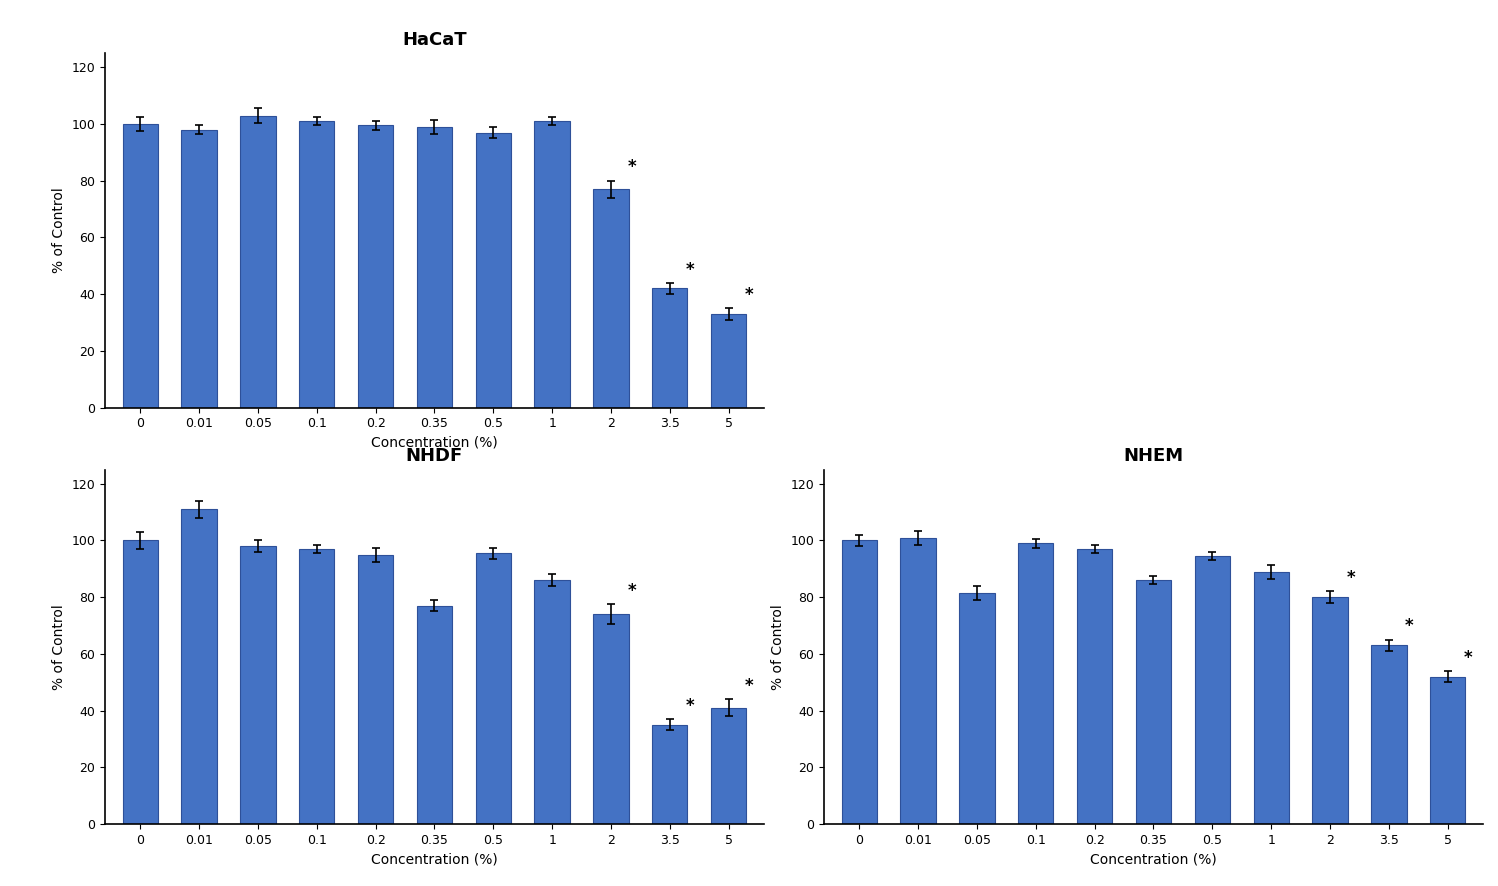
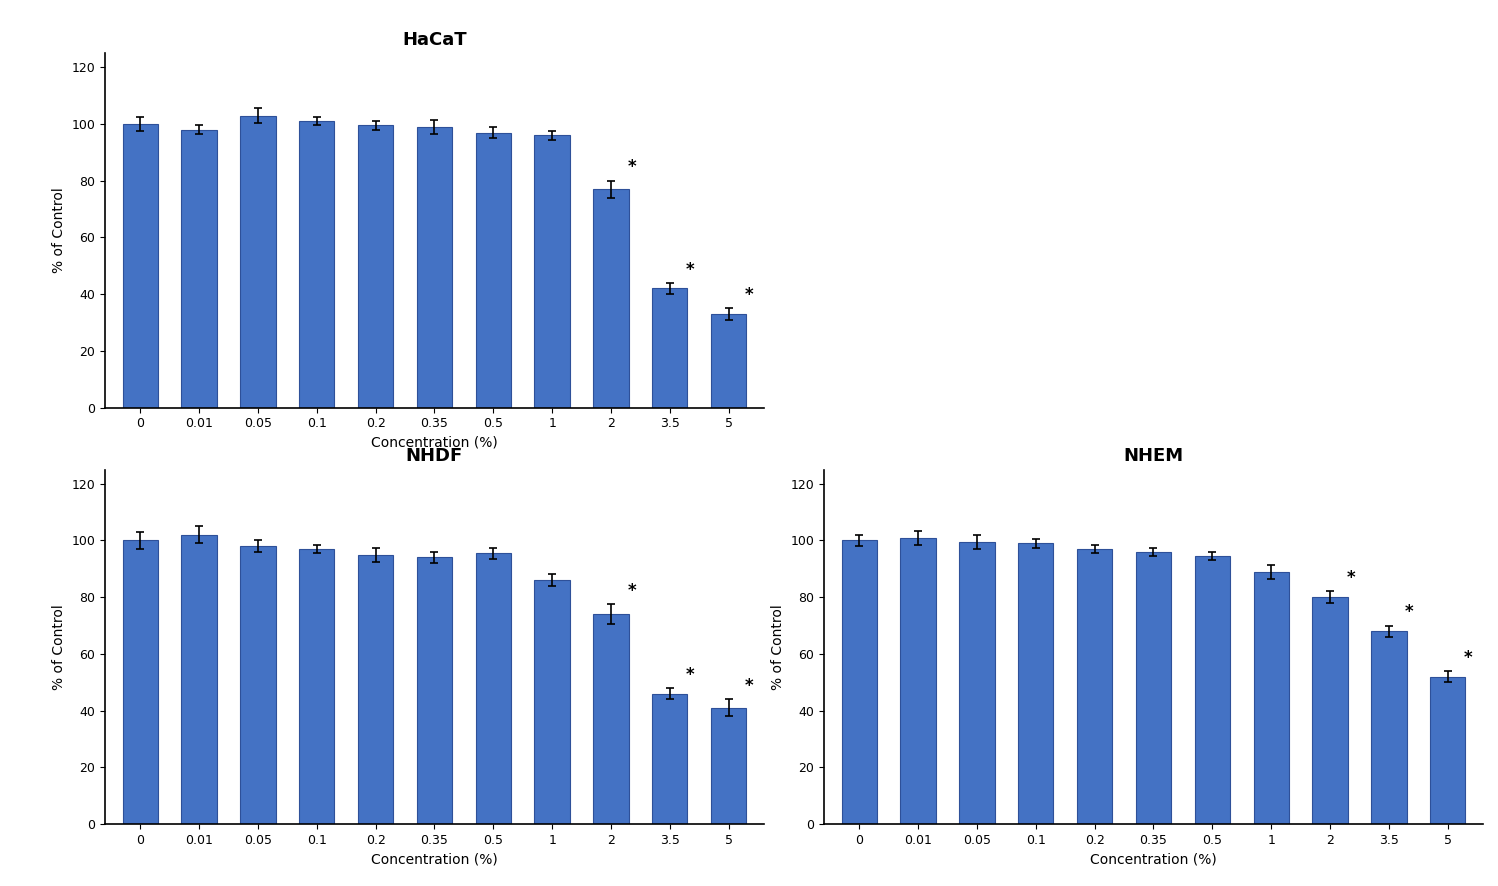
HaCaT/1: 101.0 -> 96.0
NHDF/0.01: 111.0 -> 102.0
NHDF/0.35: 77.0 -> 94.0
NHDF/3.5: 35.0 -> 46.0
NHEM/0.05: 81.5 -> 99.5
NHEM/0.35: 86.0 -> 96.0
NHEM/3.5: 63.0 -> 68.0
